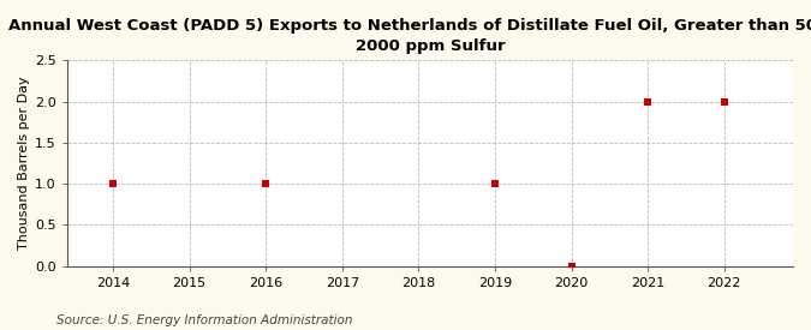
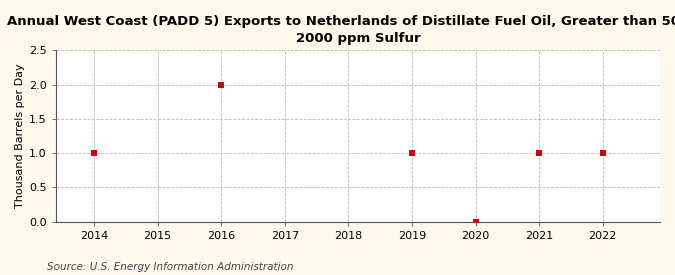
2016: 1 -> 2
2021: 2 -> 1
2022: 2 -> 1
